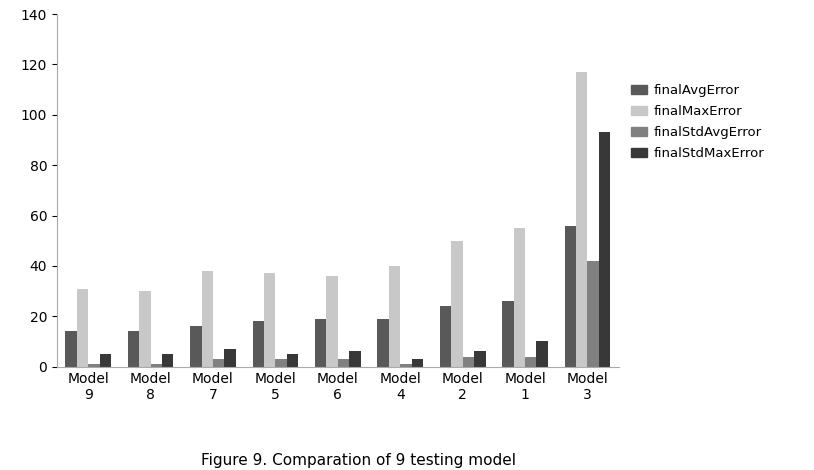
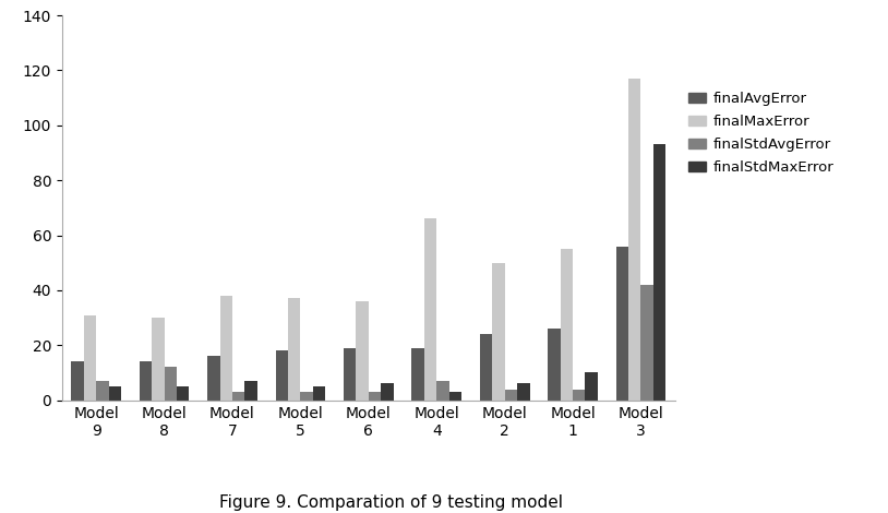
finalStdAvgError/Model 9: 1 -> 7
finalStdAvgError/Model 8: 1 -> 12
finalMaxError/Model 4: 40 -> 66
finalStdAvgError/Model 4: 1 -> 7
